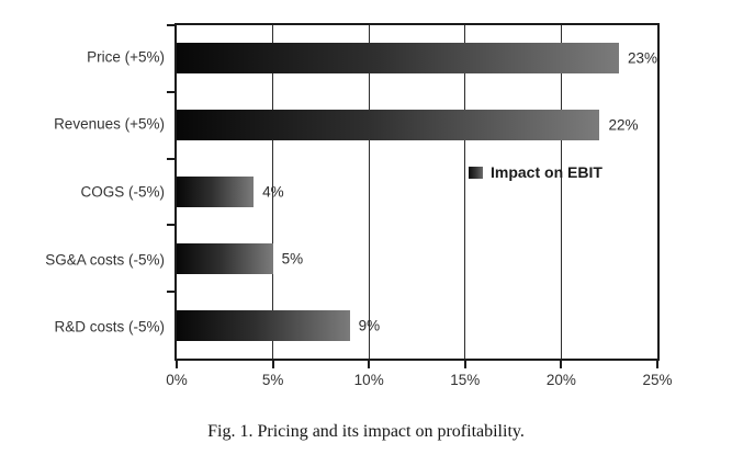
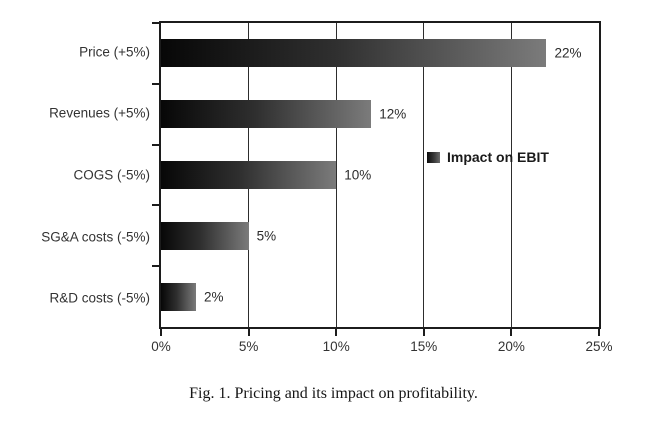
Price (+5%): 23% -> 22%
Revenues (+5%): 22% -> 12%
COGS (-5%): 4% -> 10%
R&D costs (-5%): 9% -> 2%
